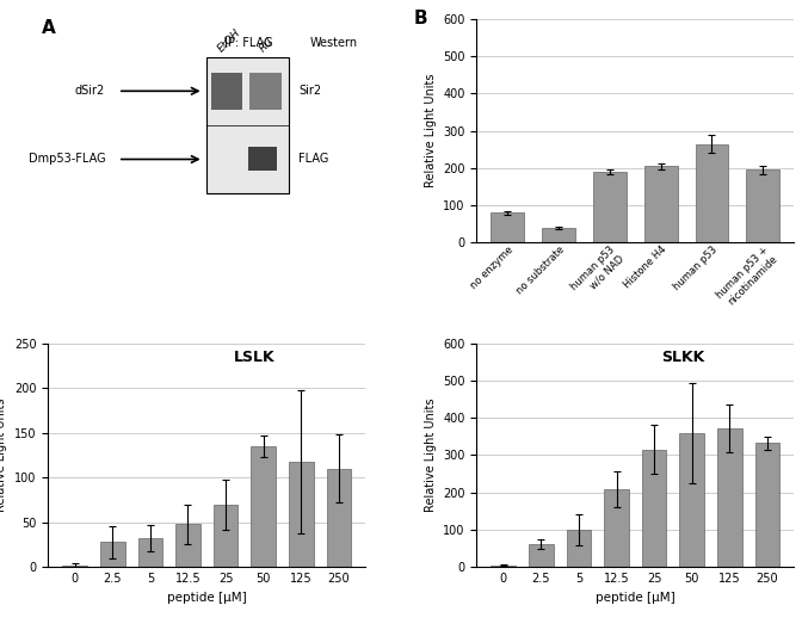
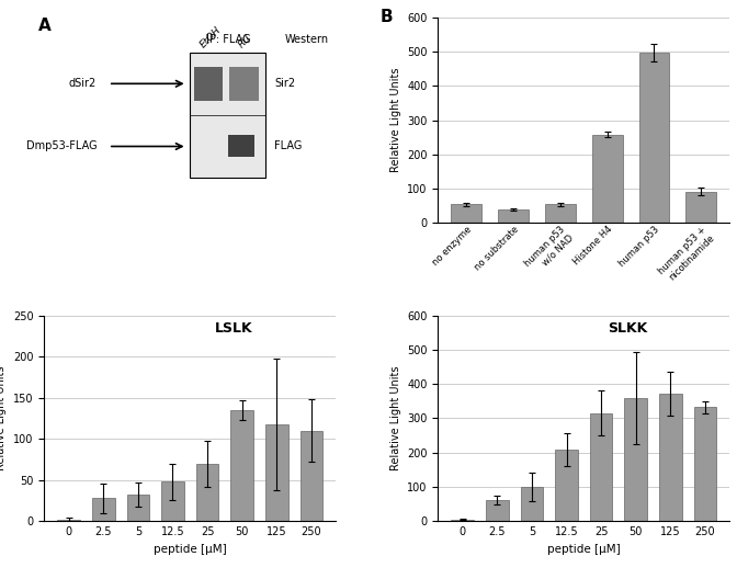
no enzyme: 80 -> 55
human p53 w/o NAD: 190 -> 55
Histone H4: 205 -> 258
human p53: 265 -> 497
human p53 + nicotinamide: 195 -> 92
